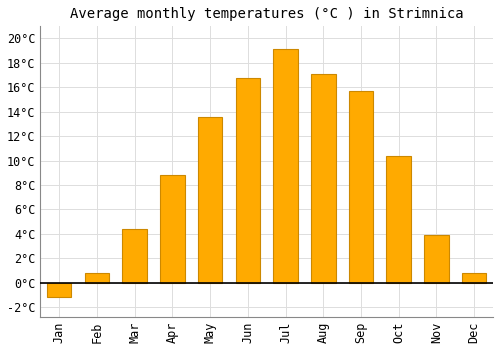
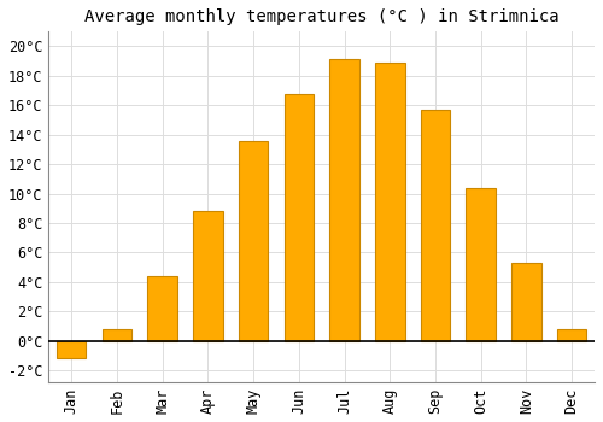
Aug: 17.1°C -> 18.9°C
Nov: 3.9°C -> 5.3°C
